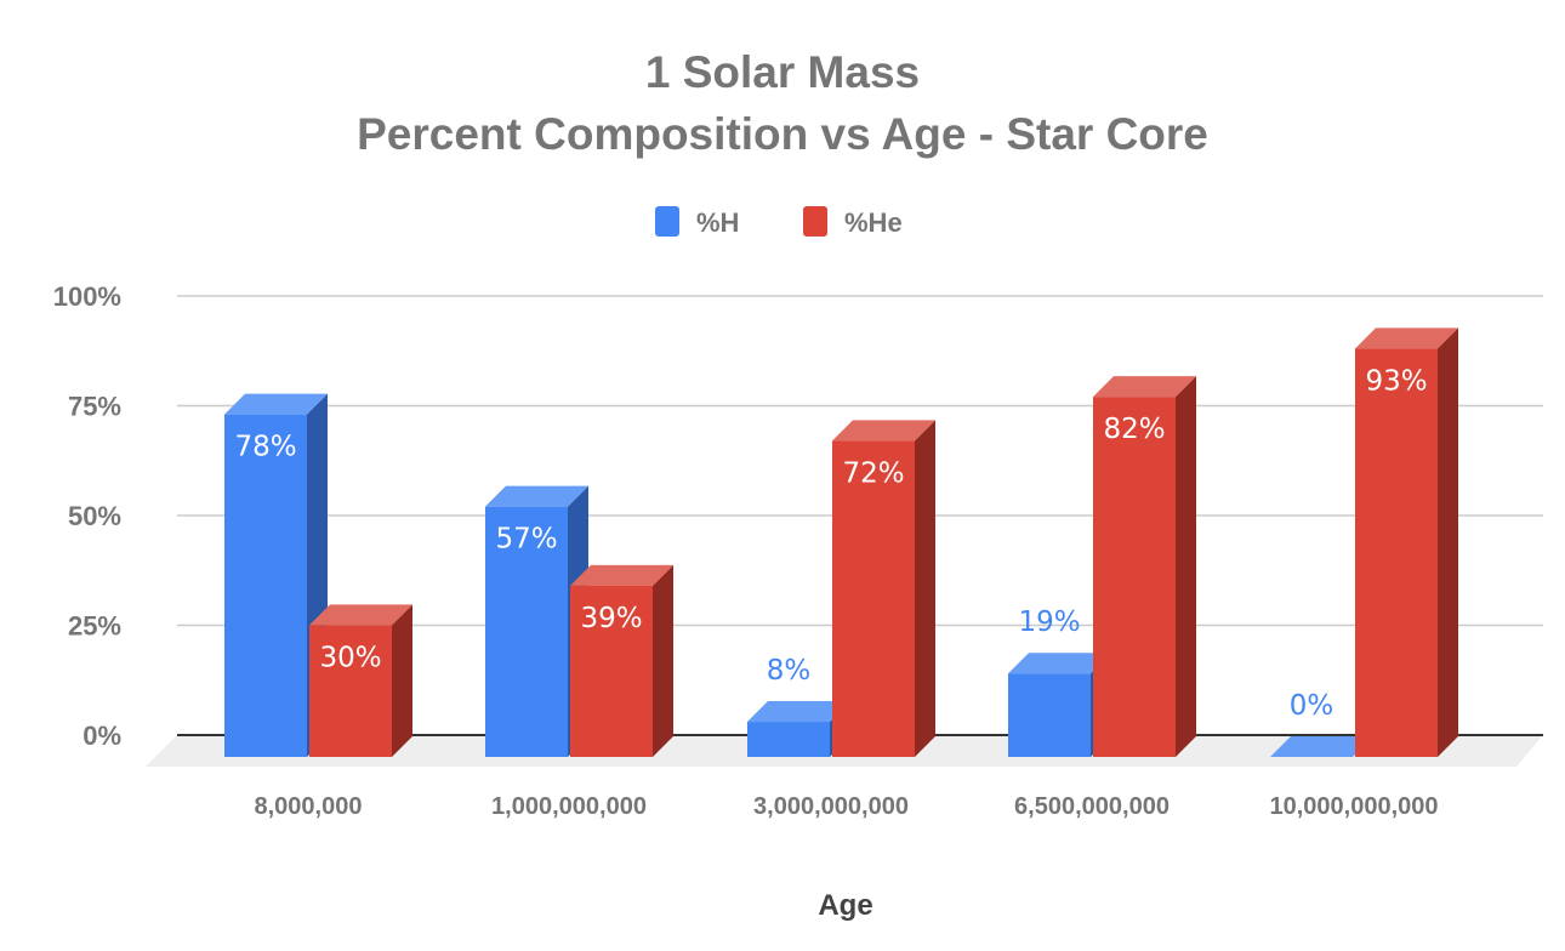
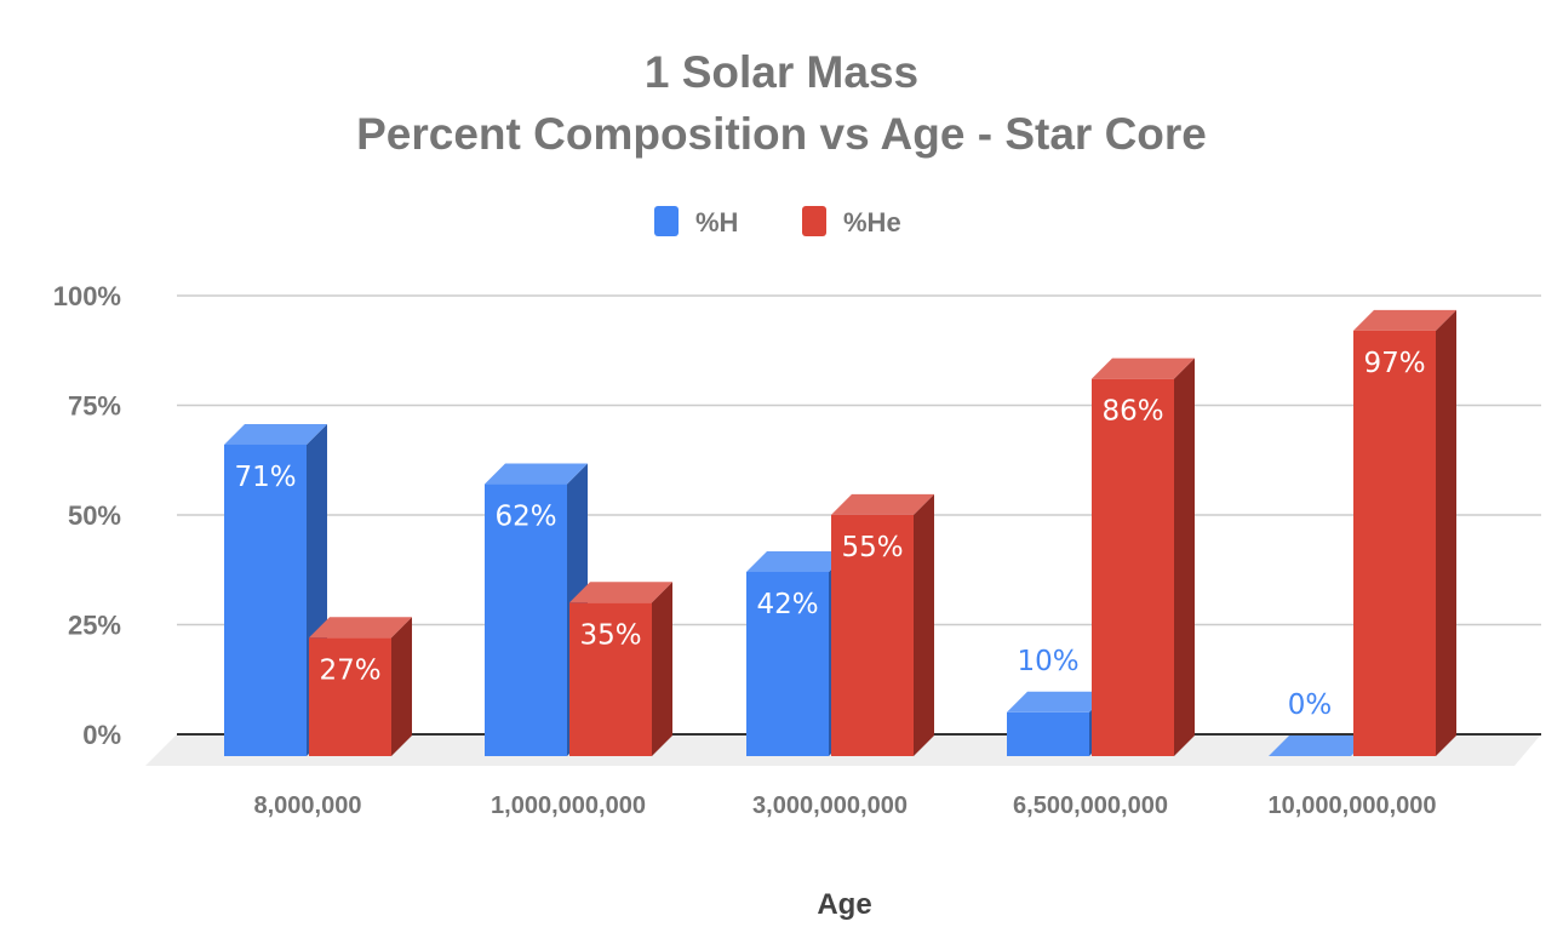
%H/8,000,000: 78% -> 71%
%He/8,000,000: 30% -> 27%
%H/1,000,000,000: 57% -> 62%
%He/1,000,000,000: 39% -> 35%
%H/3,000,000,000: 8% -> 42%
%He/3,000,000,000: 72% -> 55%
%H/6,500,000,000: 19% -> 10%
%He/6,500,000,000: 82% -> 86%
%He/10,000,000,000: 93% -> 97%
